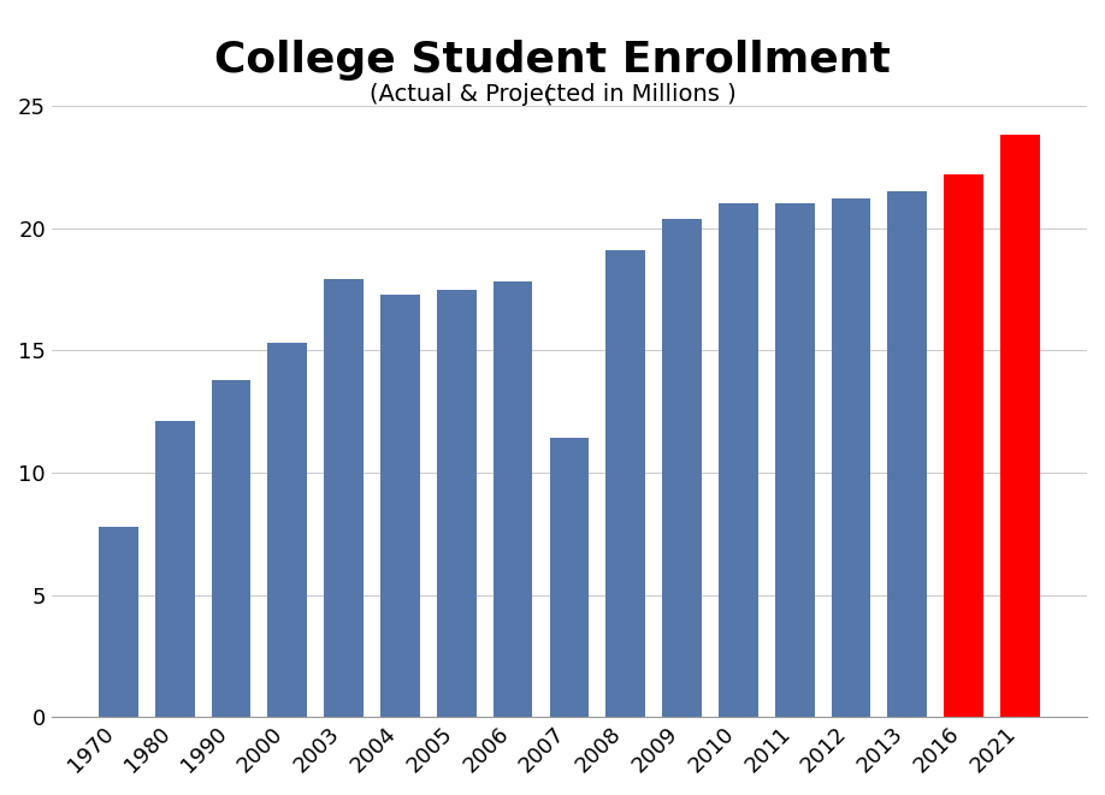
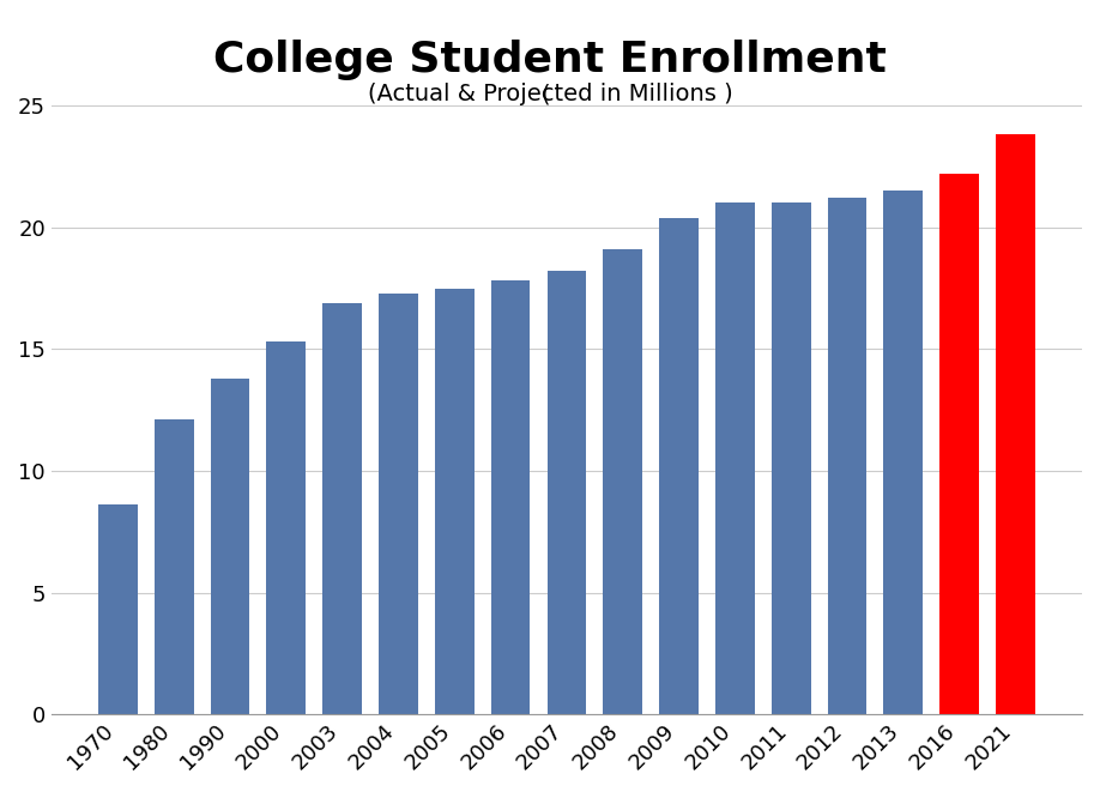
1970: 7.8 -> 8.6
2003: 17.9 -> 16.9
2007: 11.4 -> 18.2
